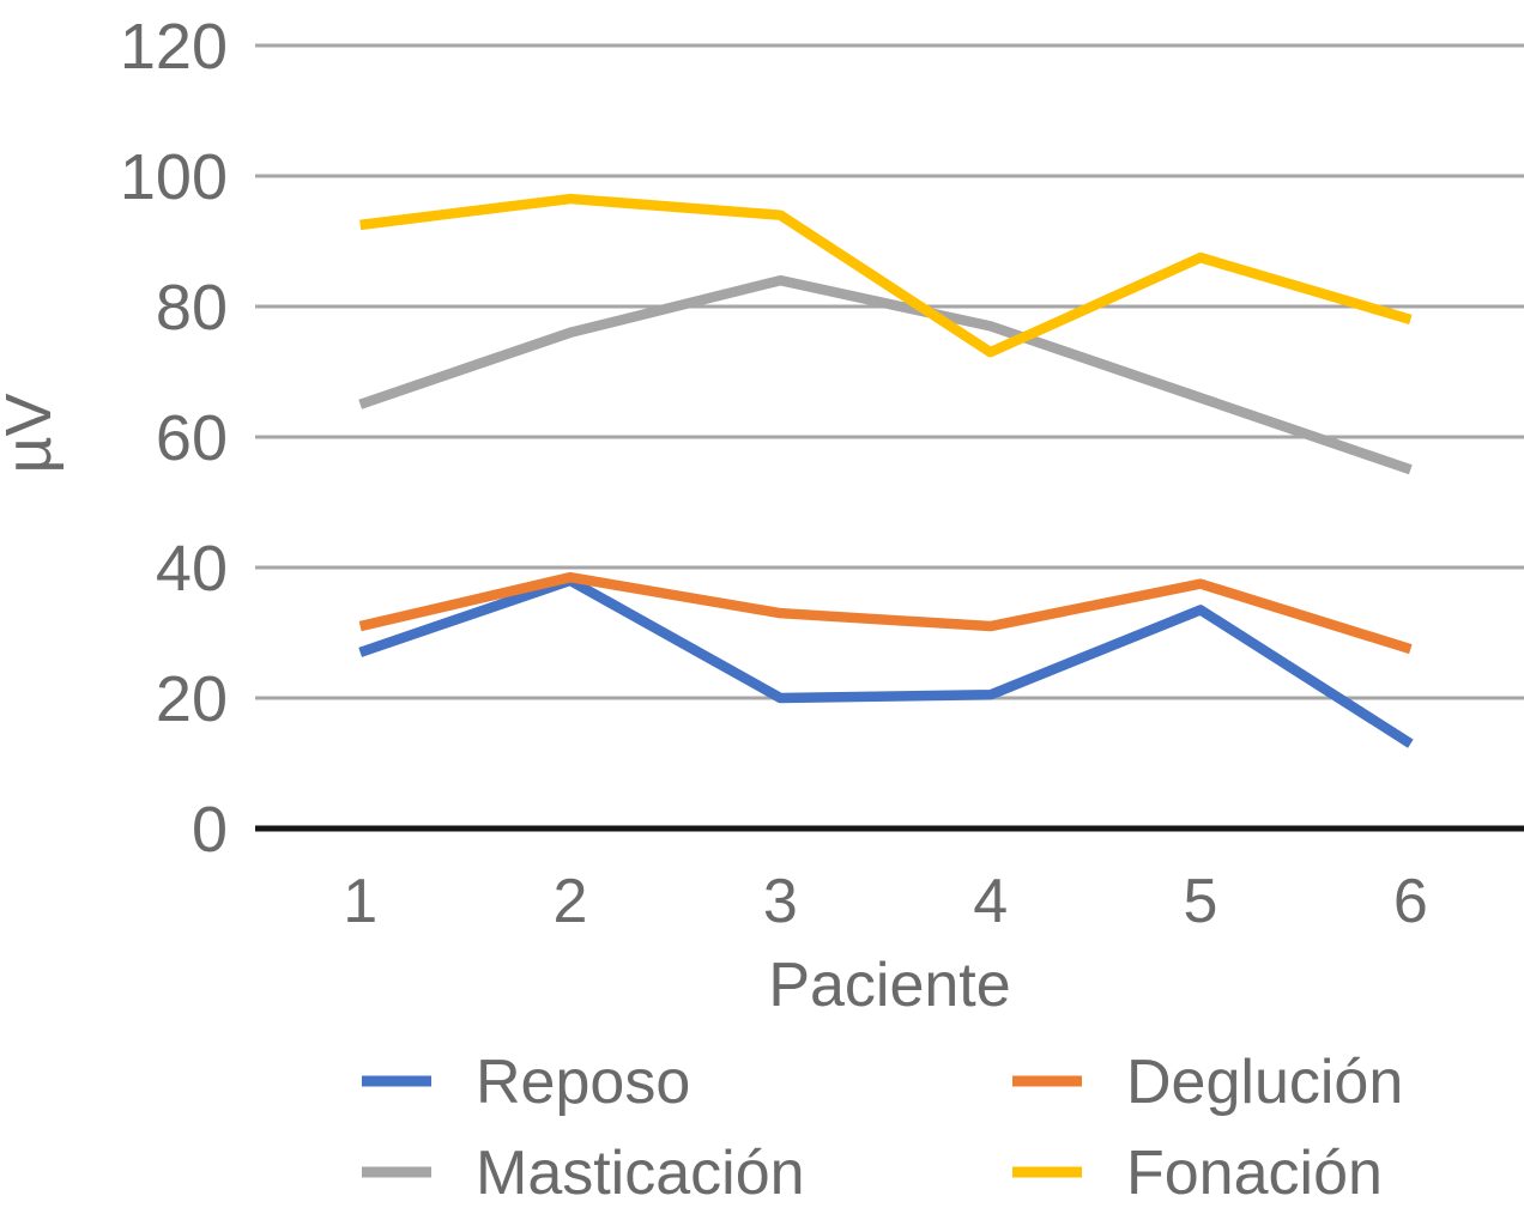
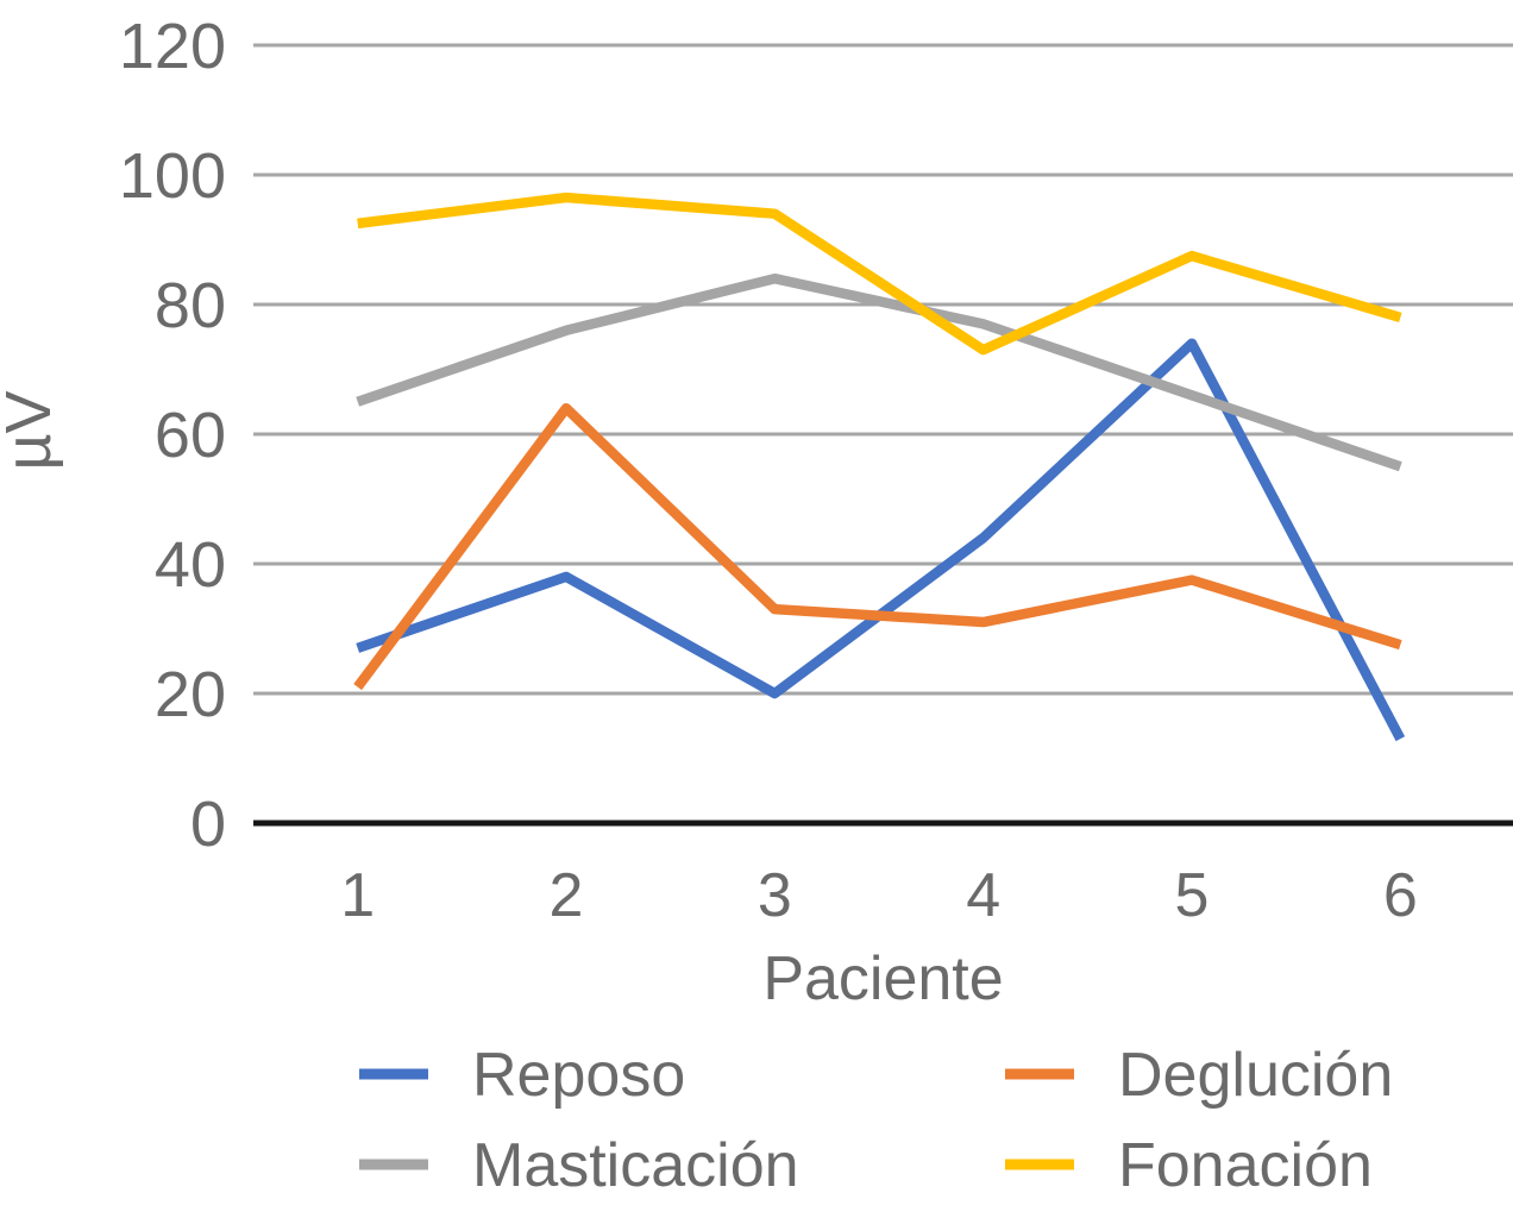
Deglución/1: 31 -> 21
Deglución/2: 38 -> 64
Reposo/4: 20 -> 44
Reposo/5: 34 -> 74
